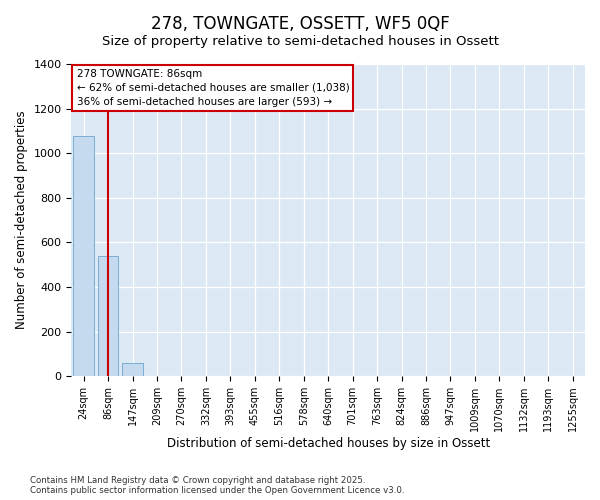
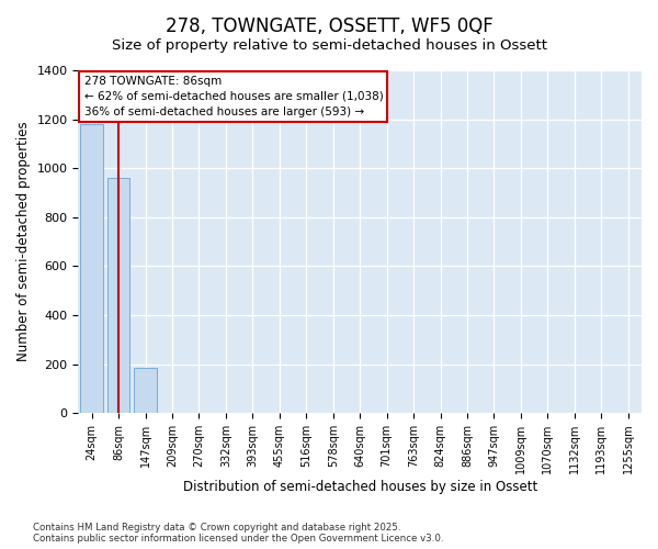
24sqm: 1075 -> 1180
86sqm: 540 -> 960
147sqm: 58 -> 185
